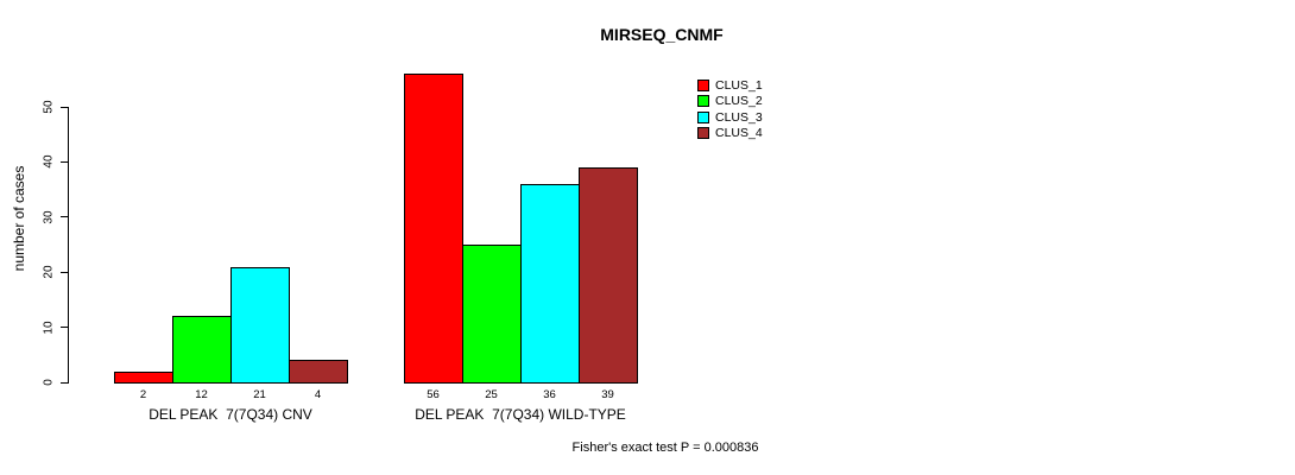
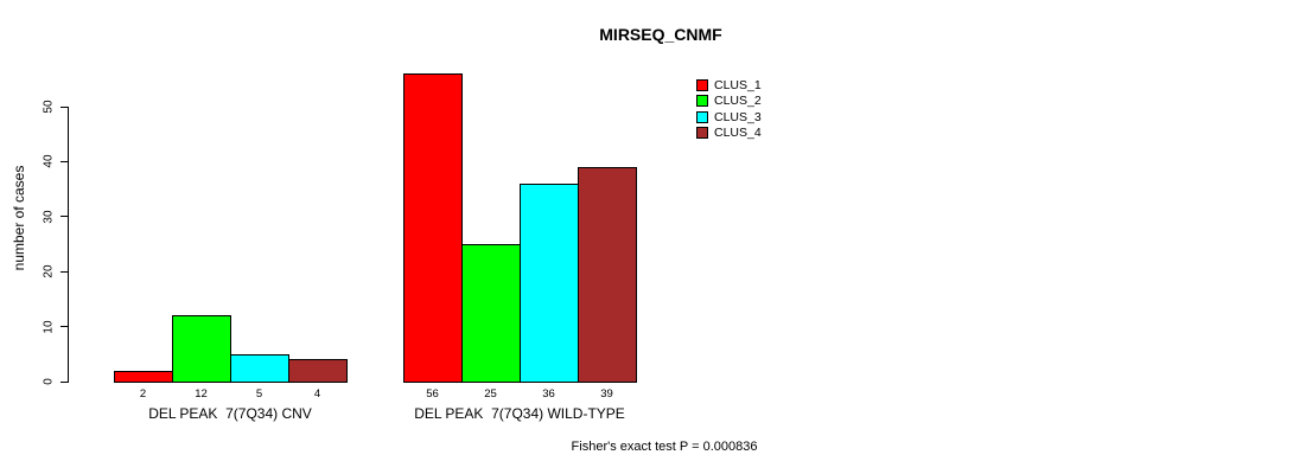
CLUS_3/DEL PEAK 7(7Q34) CNV: 21 -> 5
